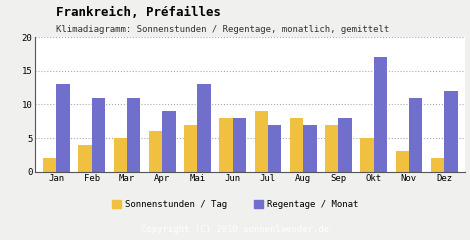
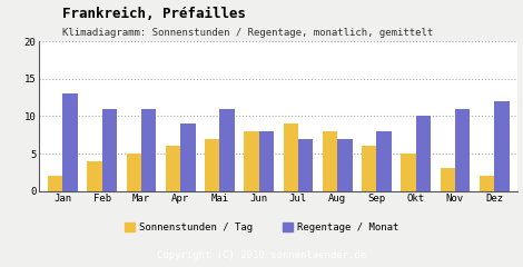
Regentage / Monat/Mai: 13 -> 11
Sonnenstunden / Tag/Sep: 7 -> 6
Regentage / Monat/Okt: 17 -> 10
